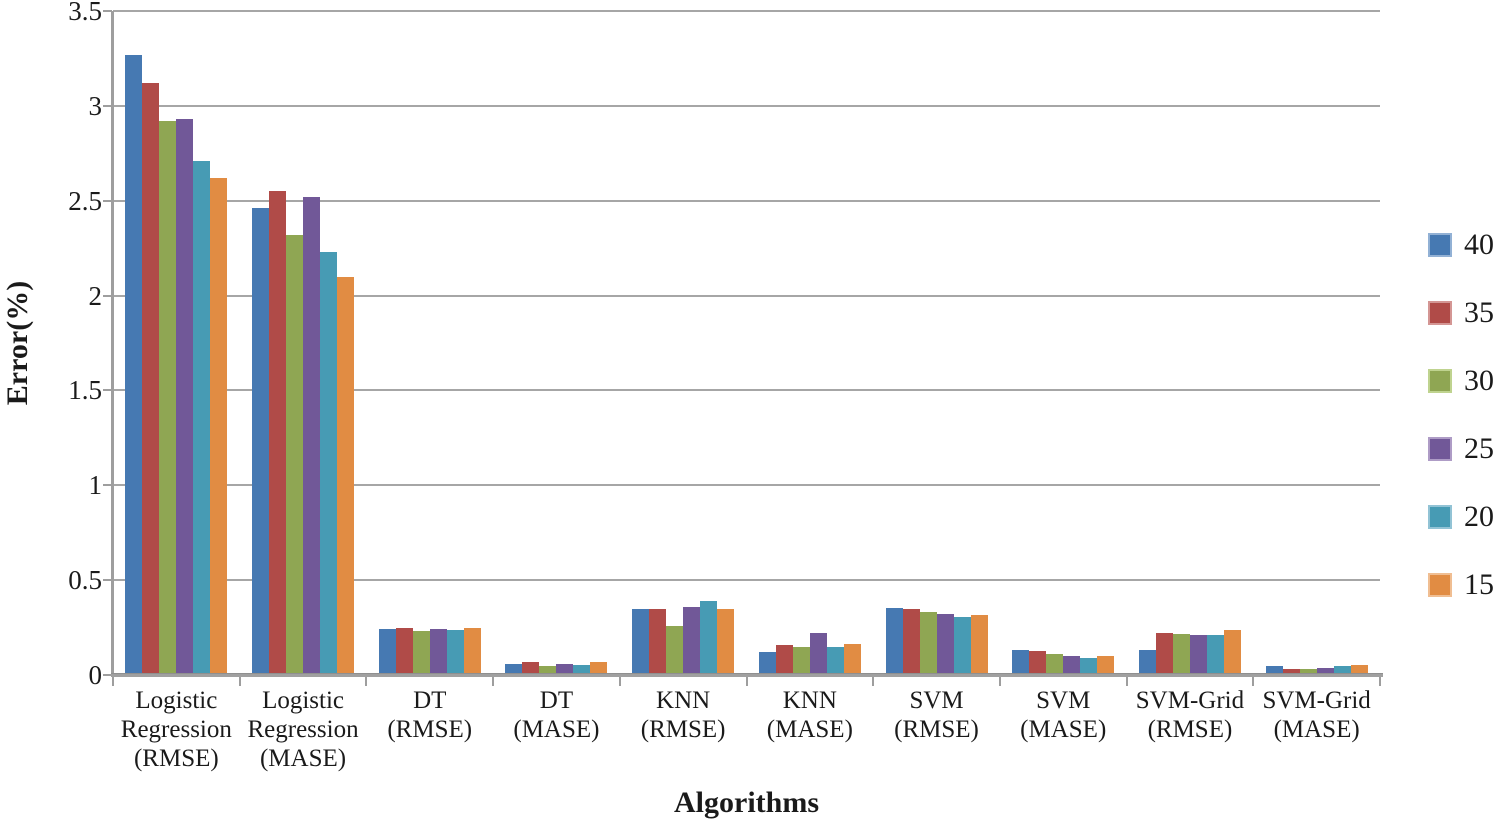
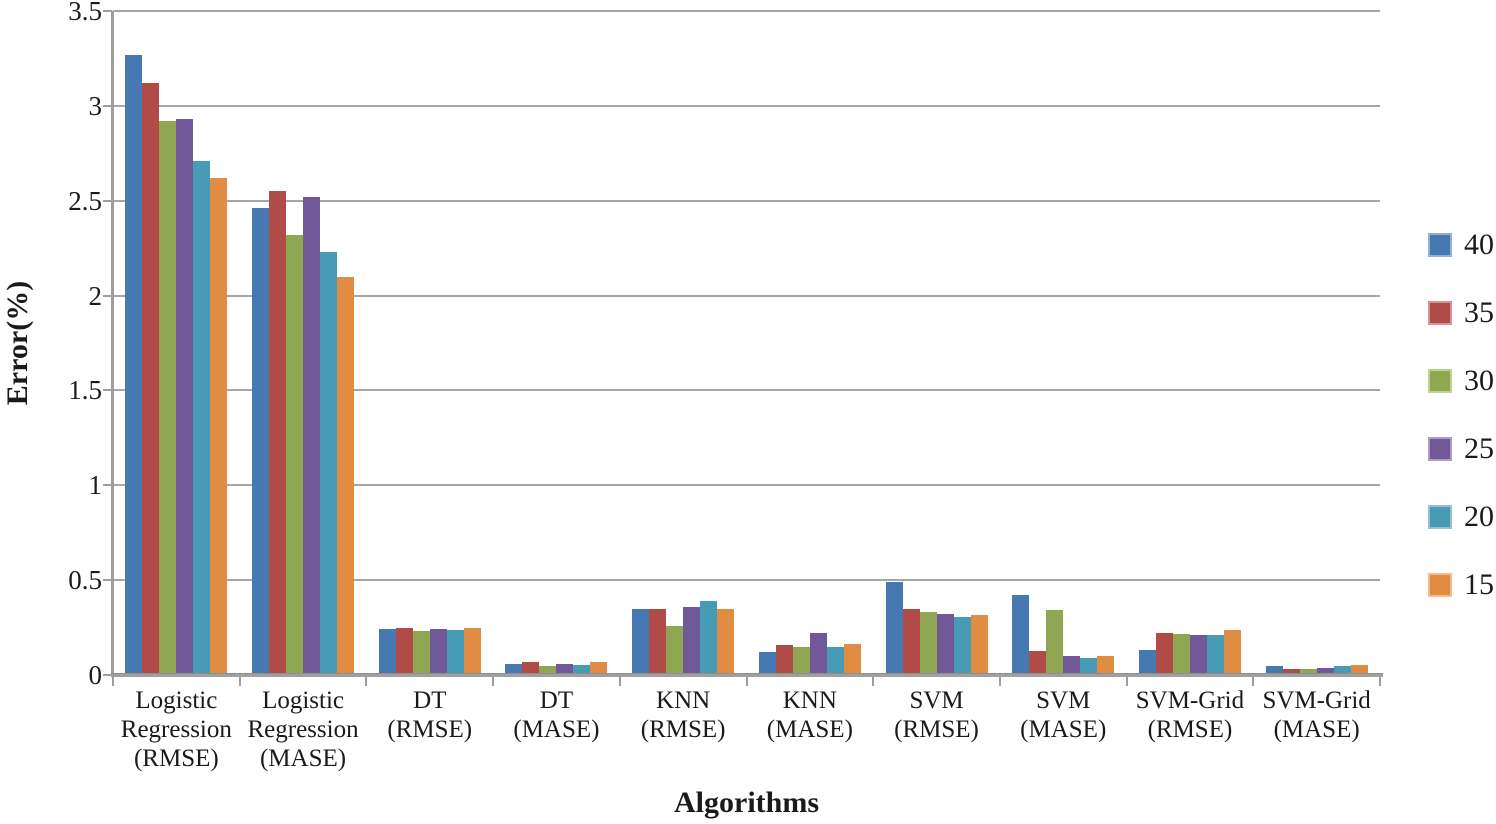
40/SVM (RMSE): 0.35 -> 0.49
40/SVM (MASE): 0.13 -> 0.42
30/SVM (MASE): 0.11 -> 0.34
